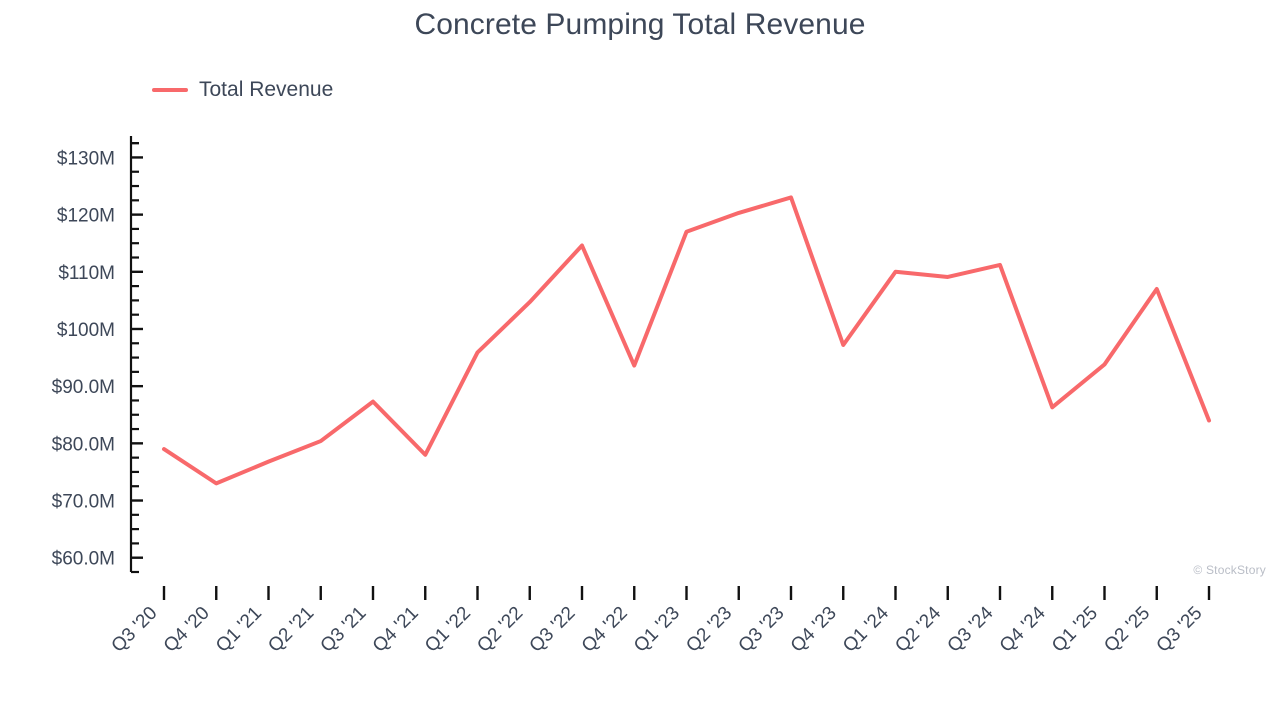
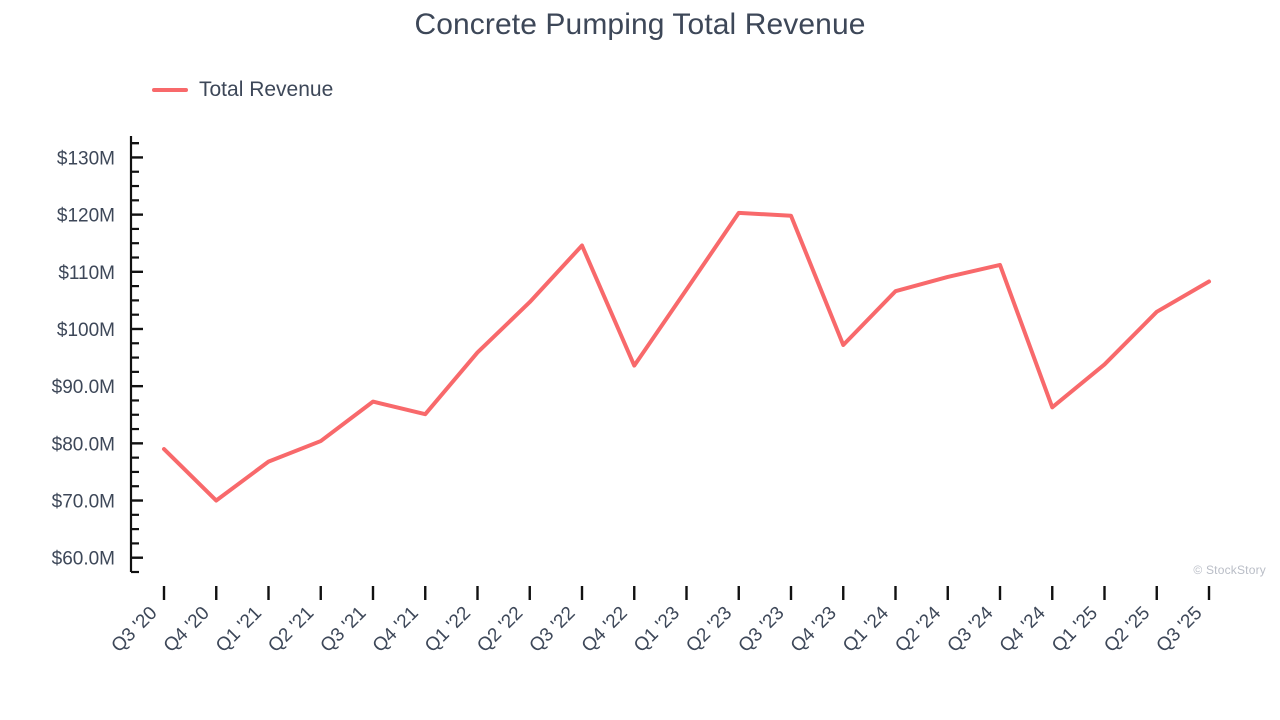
Q4 '20: $73M -> $70M
Q4 '21: $78M -> $85M
Q1 '23: $117M -> $107M
Q3 '23: $123M -> $120M
Q1 '24: $110M -> $107M
Q2 '25: $107M -> $103M
Q3 '25: $84M -> $108M
